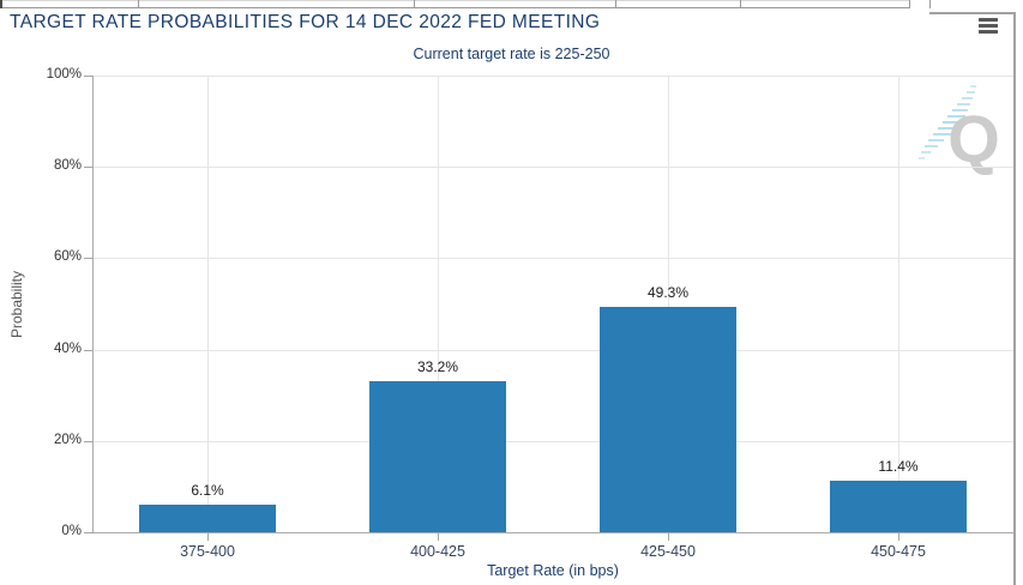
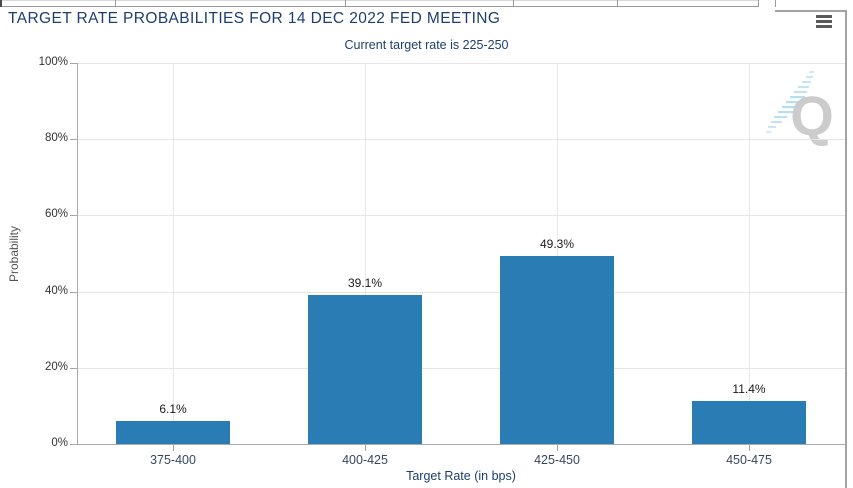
400-425: 33.2% -> 39.1%
